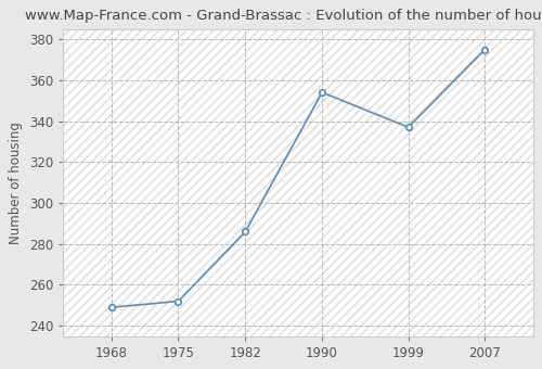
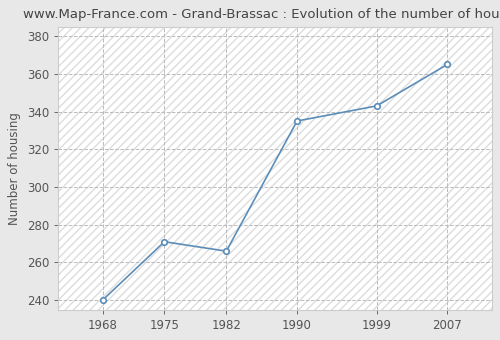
1968: 249 -> 240
1975: 252 -> 271
1982: 286 -> 266
1990: 354 -> 335
1999: 337 -> 343
2007: 375 -> 365
